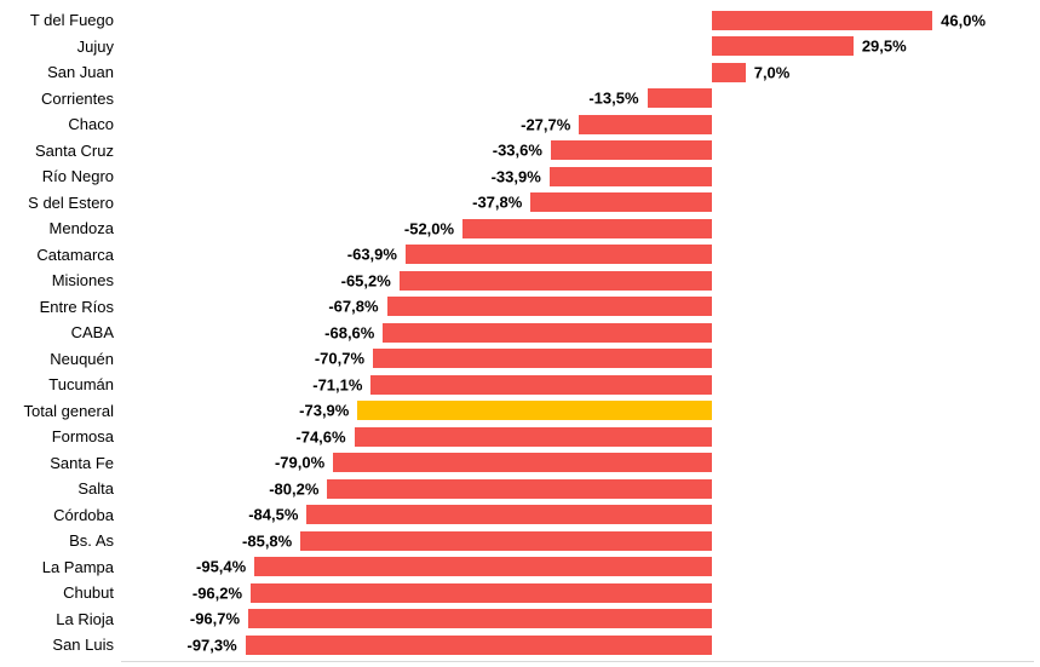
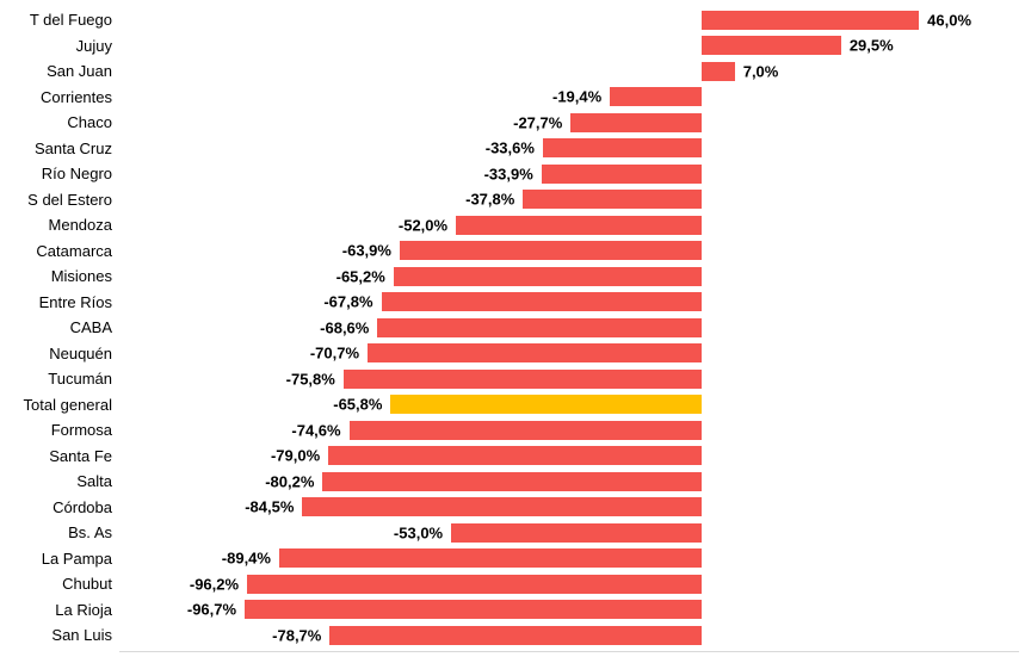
Corrientes: -13,5% -> -19,4%
Tucumán: -71,1% -> -75,8%
Total general: -73,9% -> -65,8%
Bs. As: -85,8% -> -53,0%
La Pampa: -95,4% -> -89,4%
San Luis: -97,3% -> -78,7%
